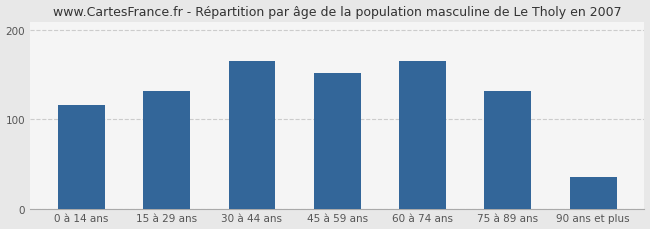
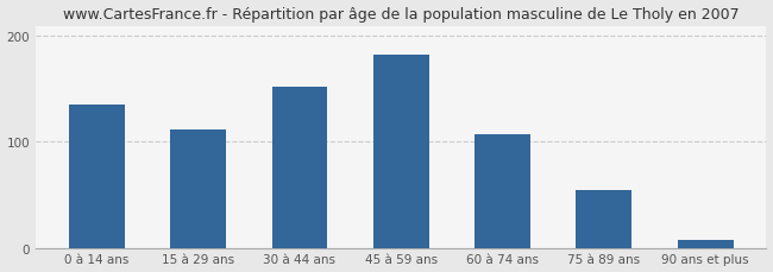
0 à 14 ans: 116 -> 135
15 à 29 ans: 132 -> 112
30 à 44 ans: 166 -> 152
45 à 59 ans: 152 -> 183
60 à 74 ans: 166 -> 107
75 à 89 ans: 132 -> 55
90 ans et plus: 36 -> 7
